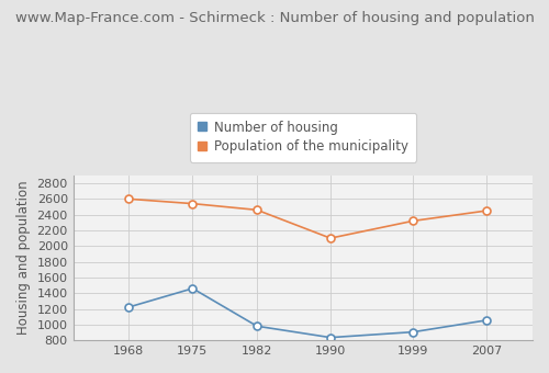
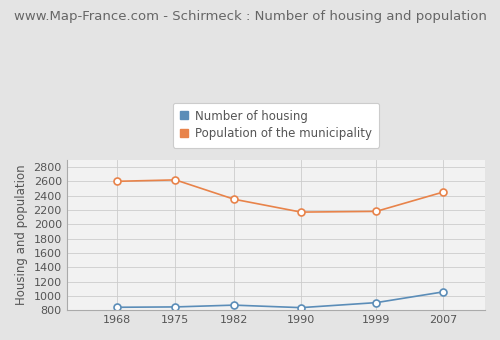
Number of housing/1968: 1220 -> 840
Number of housing/1975: 1460 -> 840
Population of the municipality/1975: 2540 -> 2620
Number of housing/1982: 980 -> 870
Population of the municipality/1982: 2460 -> 2350
Population of the municipality/1990: 2100 -> 2170
Population of the municipality/1999: 2320 -> 2180
